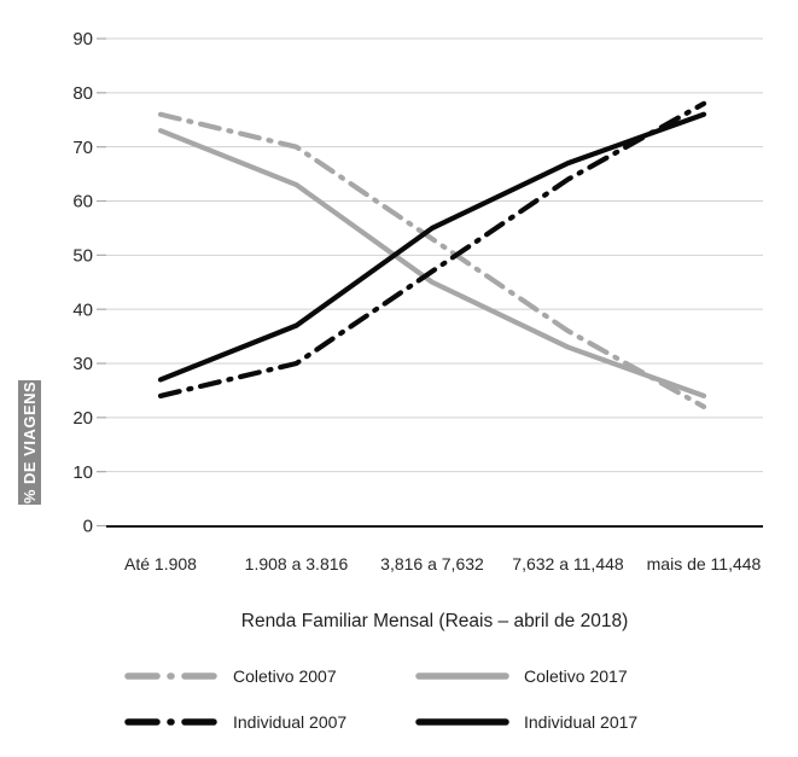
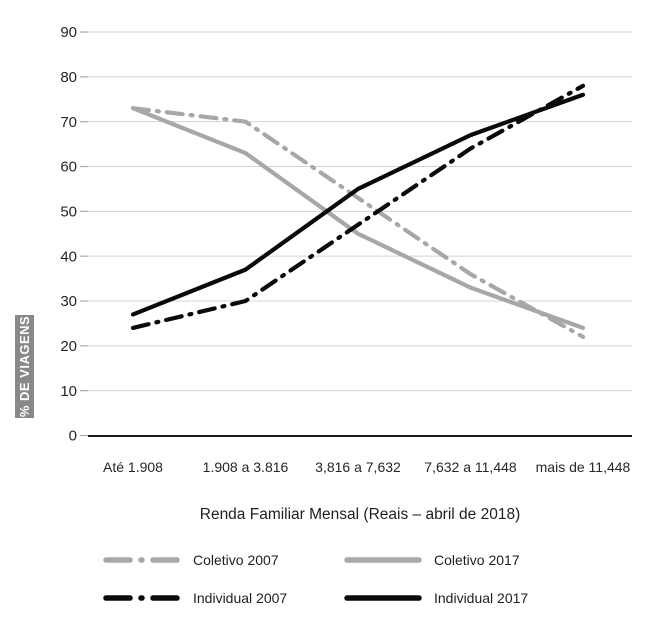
Coletivo 2007/Até 1.908: 76 -> 73
